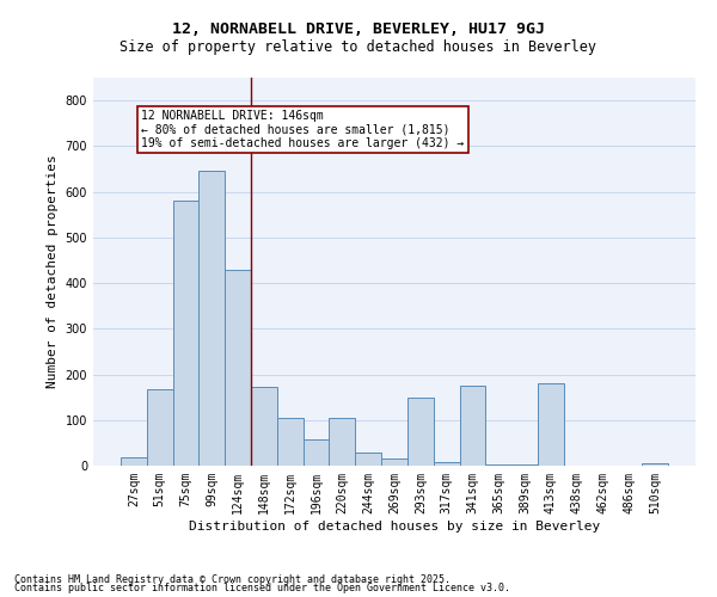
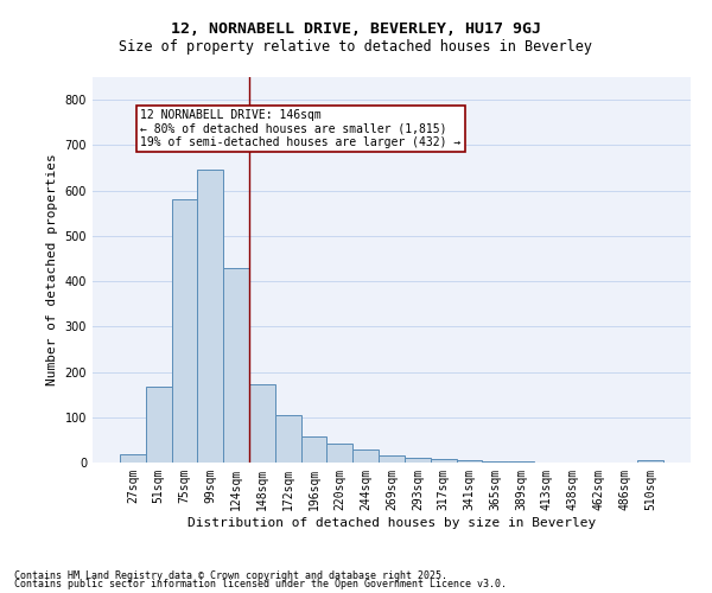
220sqm: 105 -> 42
293sqm: 150 -> 10
341sqm: 175 -> 6
413sqm: 180 -> 1
